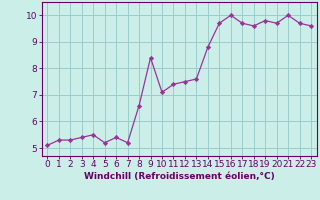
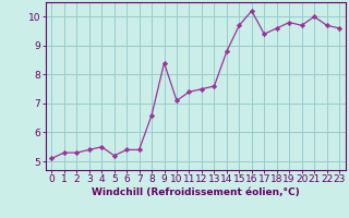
7: 5.2 -> 5.4
16: 10.0 -> 10.2
17: 9.7 -> 9.4
